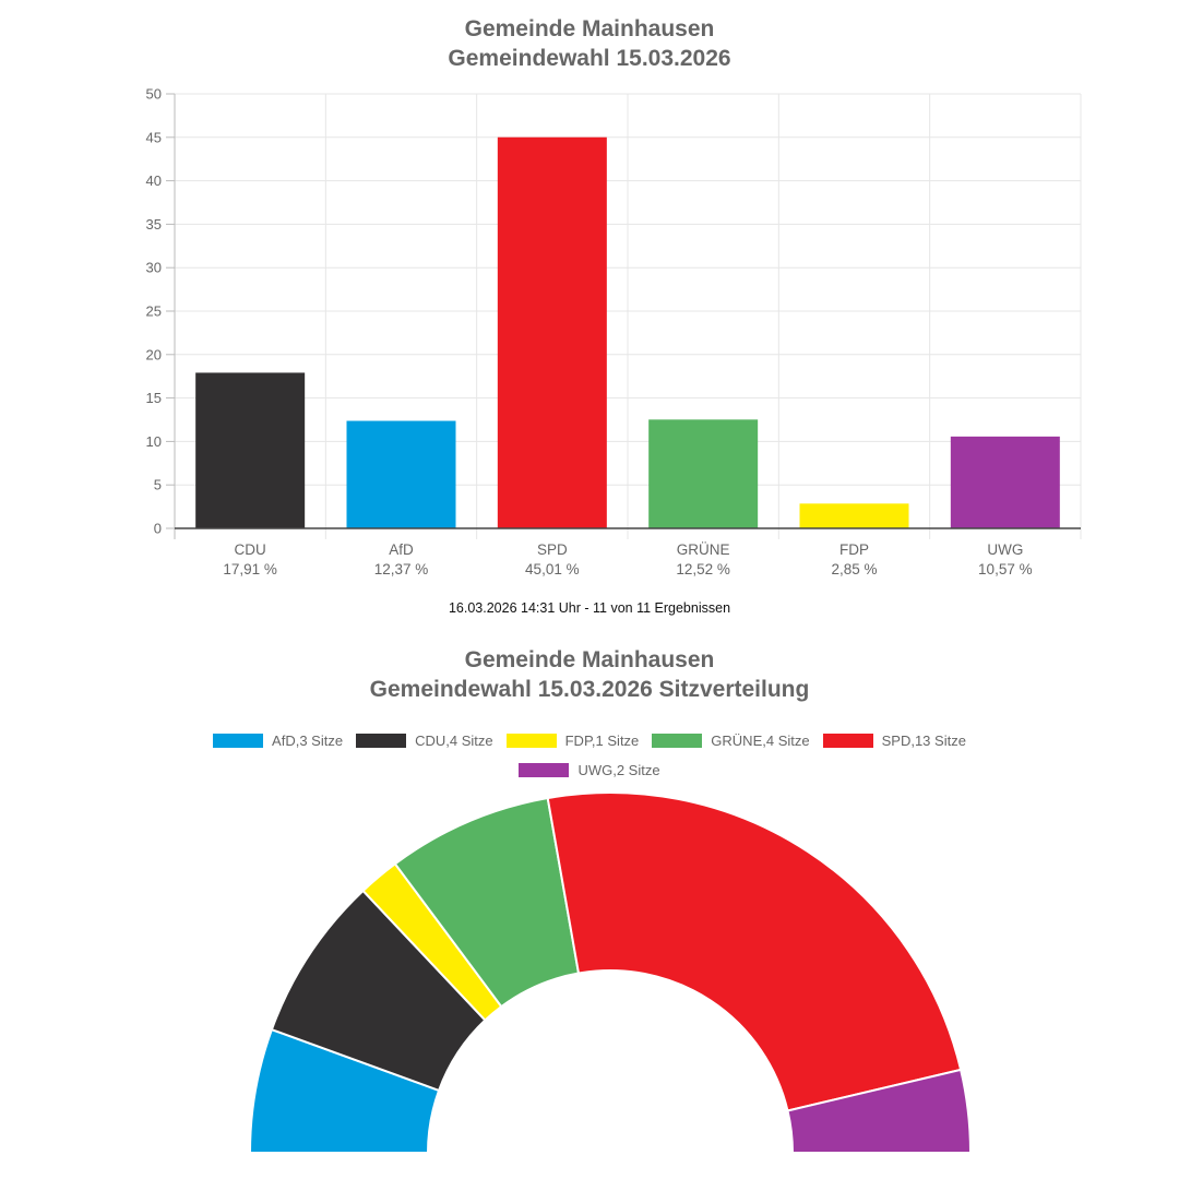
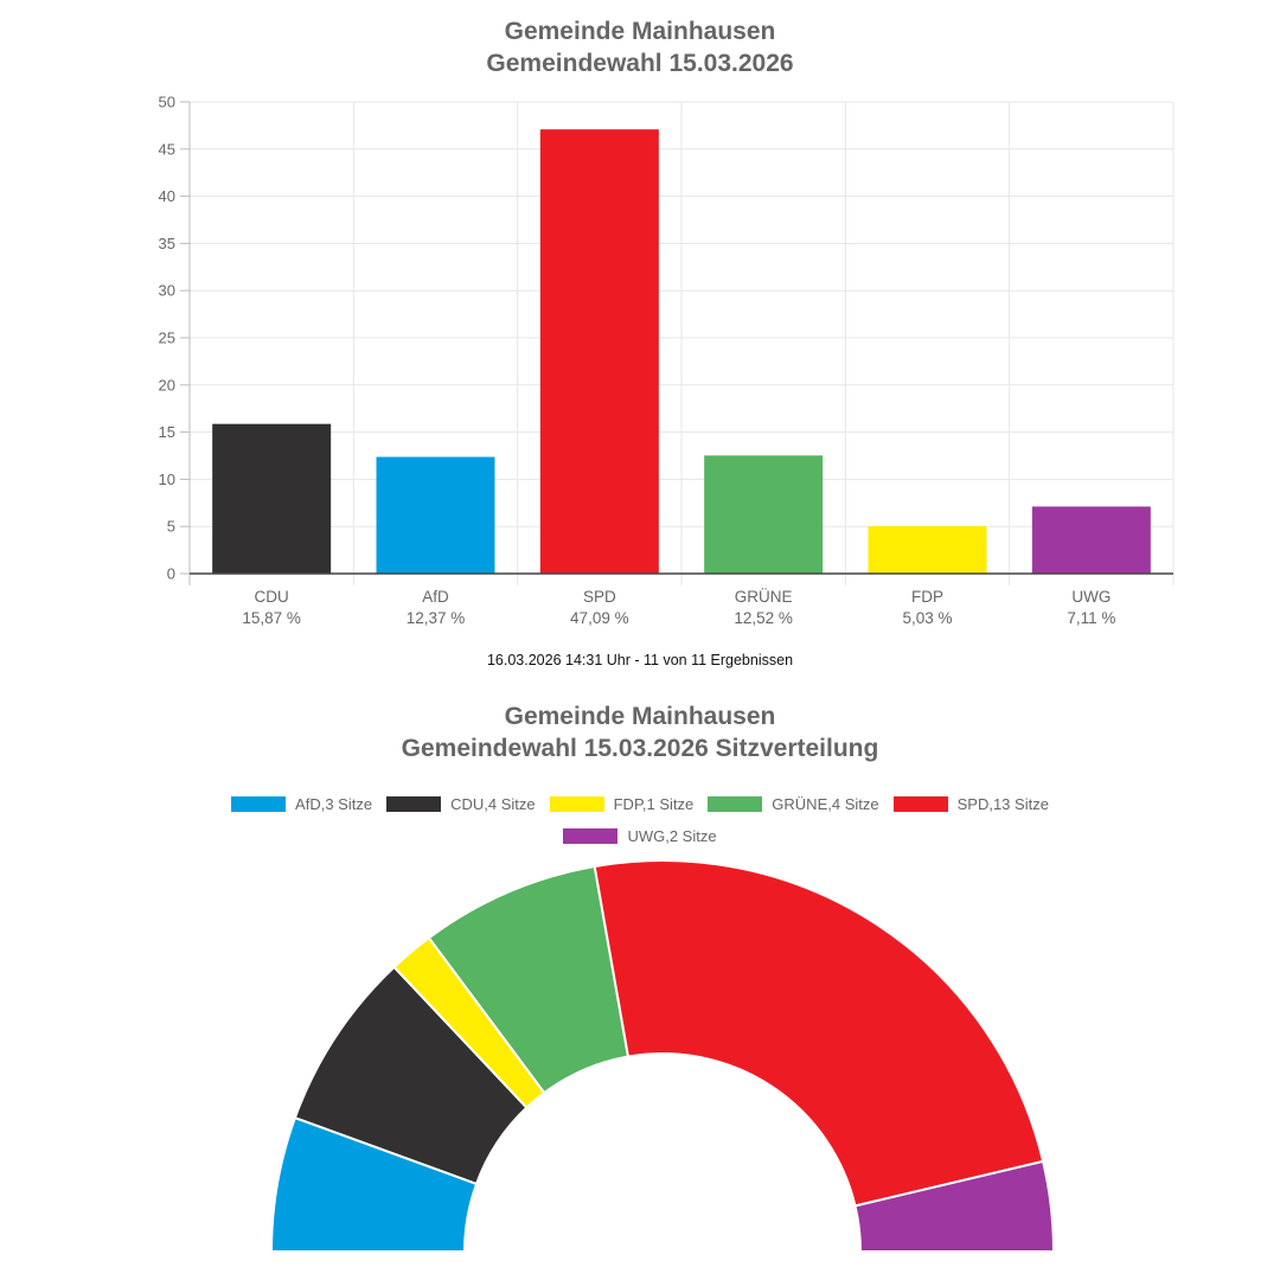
Gemeinde Mainhausen Gemeindewahl 15.03.2026/CDU: 17,91 -> 15,87
Gemeinde Mainhausen Gemeindewahl 15.03.2026/SPD: 45,01 -> 47,09
Gemeinde Mainhausen Gemeindewahl 15.03.2026/FDP: 2,85 -> 5,03
Gemeinde Mainhausen Gemeindewahl 15.03.2026/UWG: 10,57 -> 7,11
